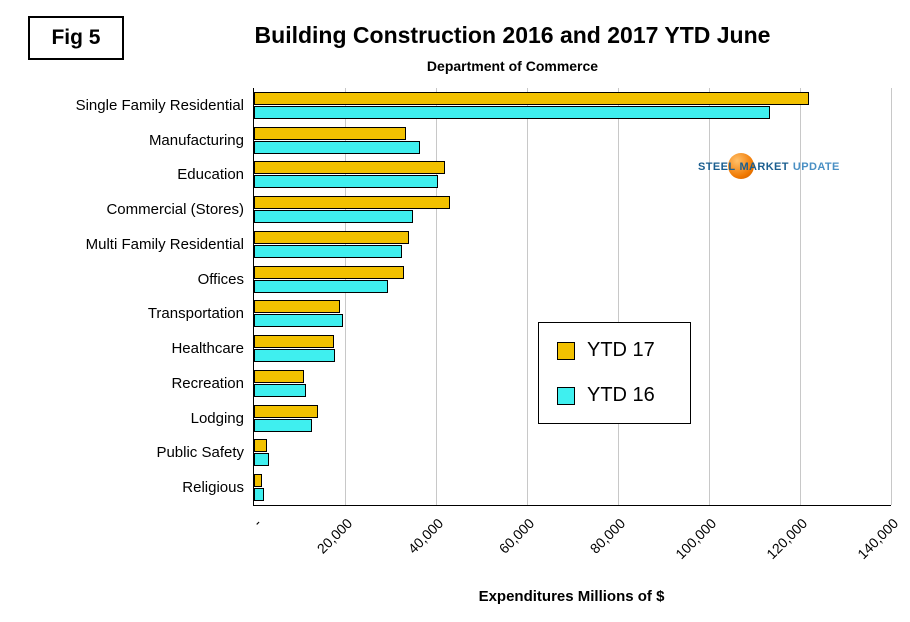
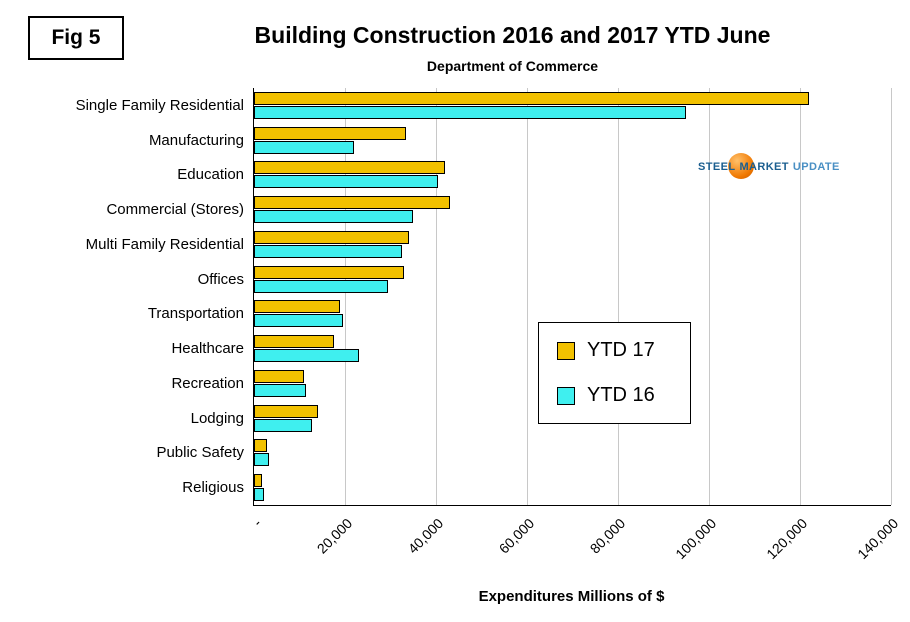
YTD 16/Single Family Residential: 114000 -> 95000
YTD 16/Manufacturing: 36000 -> 22000
YTD 16/Healthcare: 18000 -> 23000
